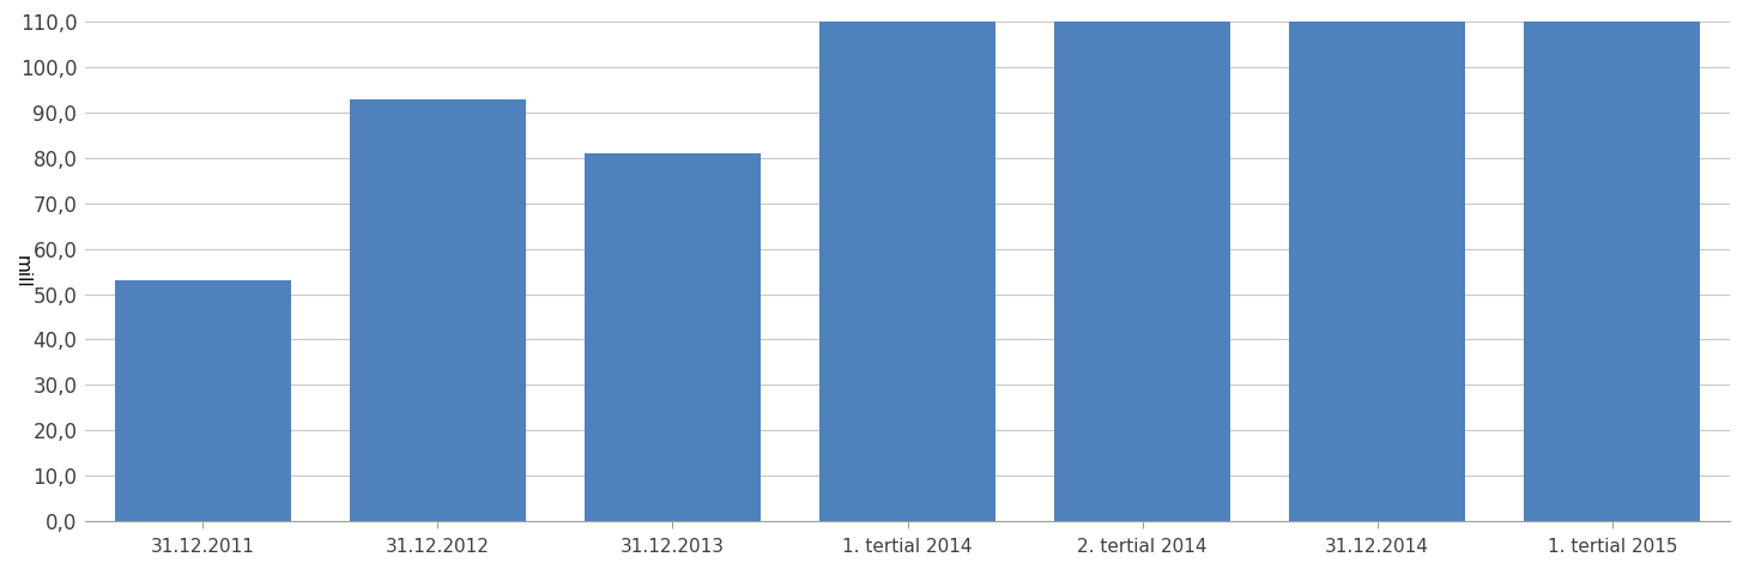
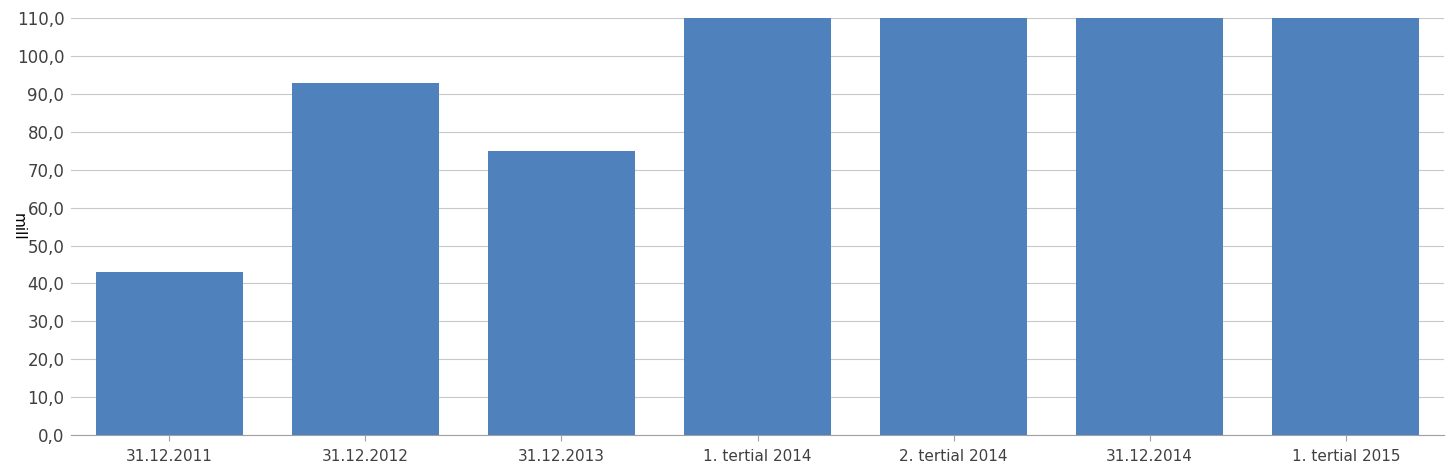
31.12.2011: 53 -> 43
31.12.2013: 81 -> 75
